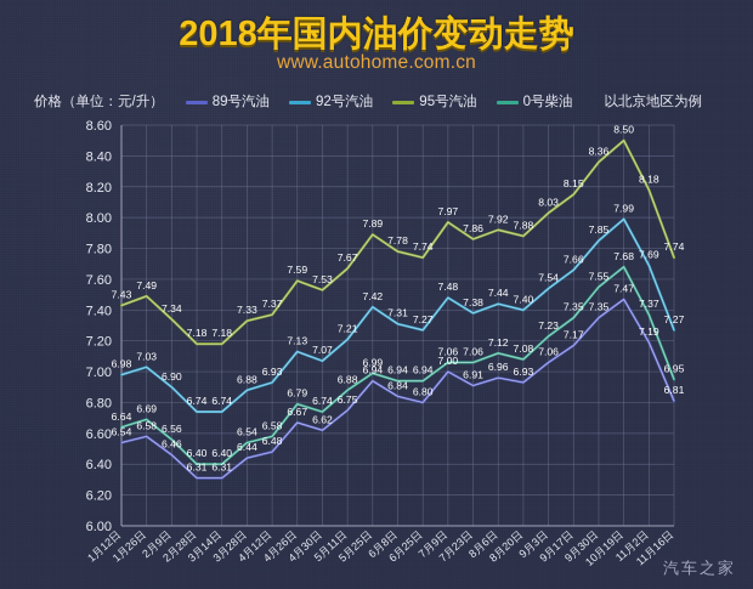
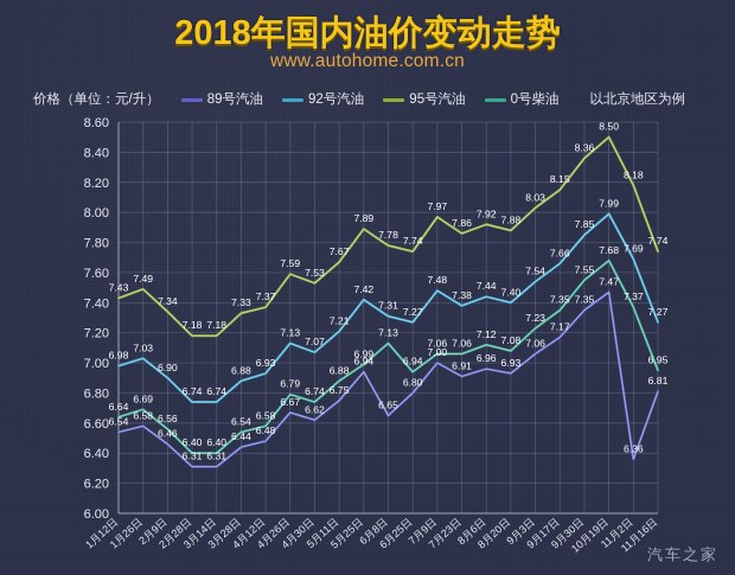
89号汽油/6月8日: 6.84 -> 6.65
0号柴油/6月8日: 6.94 -> 7.13
89号汽油/11月2日: 7.19 -> 6.36
